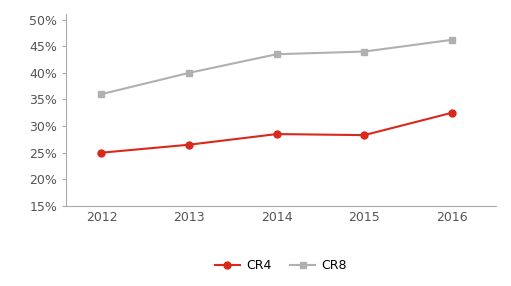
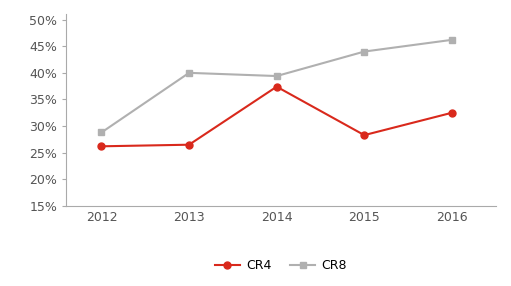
CR4/2012: 25.0% -> 26.2%
CR8/2012: 36.0% -> 28.8%
CR4/2014: 28.5% -> 37.4%
CR8/2014: 43.5% -> 39.4%
